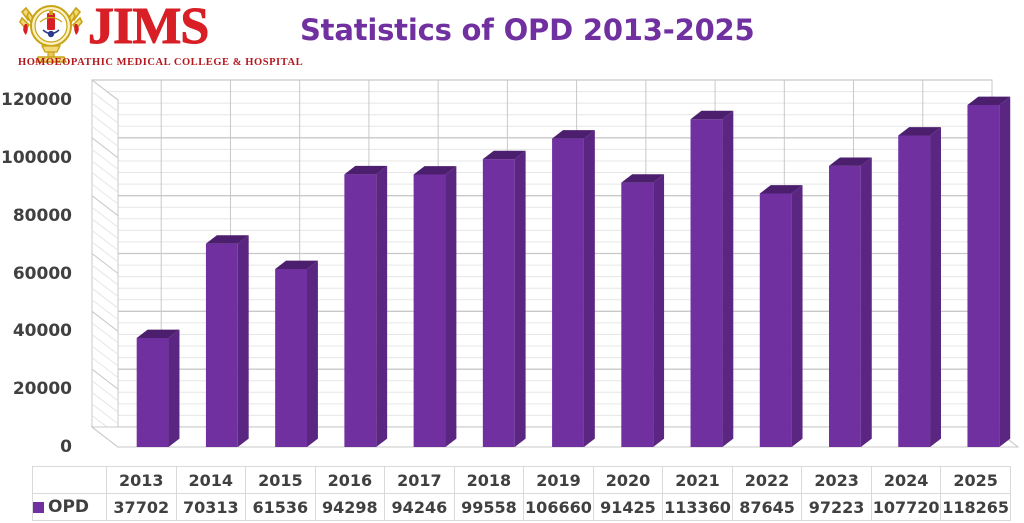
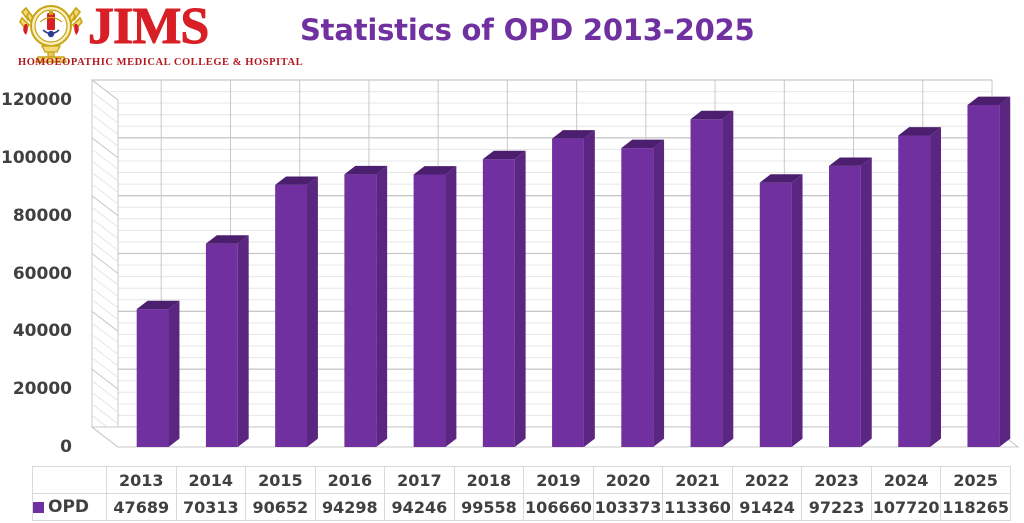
2013: 37702 -> 47689
2015: 61536 -> 90652
2020: 91425 -> 103373
2022: 87645 -> 91424
